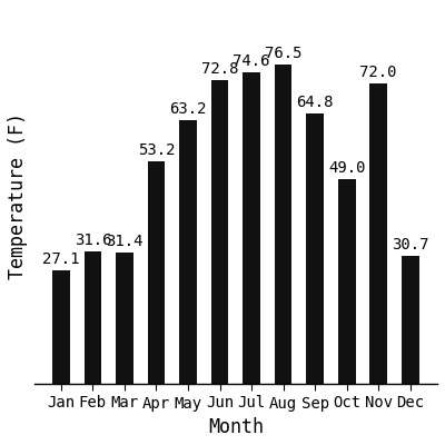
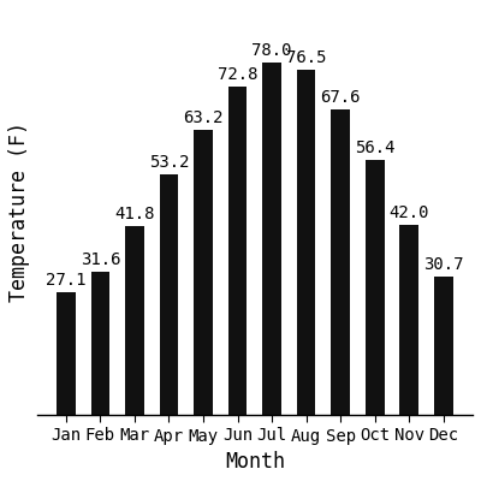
Mar: 31.4 -> 41.8
Jul: 74.6 -> 78.0
Sep: 64.8 -> 67.6
Oct: 49.0 -> 56.4
Nov: 72.0 -> 42.0
